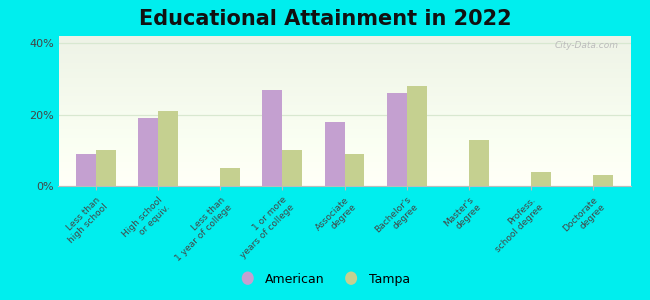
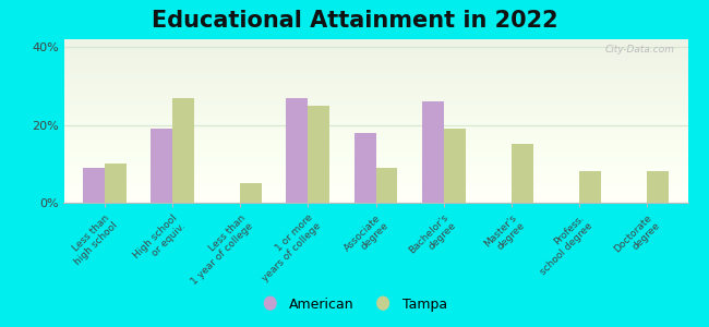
Tampa/High school or equiv.: 21% -> 27%
Tampa/1 or more years of college: 10% -> 25%
Tampa/Bachelor's degree: 28% -> 19%
Tampa/Master's degree: 13% -> 15%
Tampa/Profess. school degree: 4% -> 8%
Tampa/Doctorate degree: 3% -> 8%
